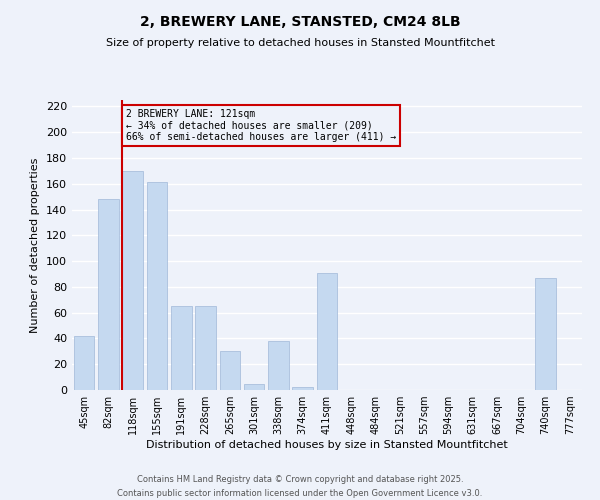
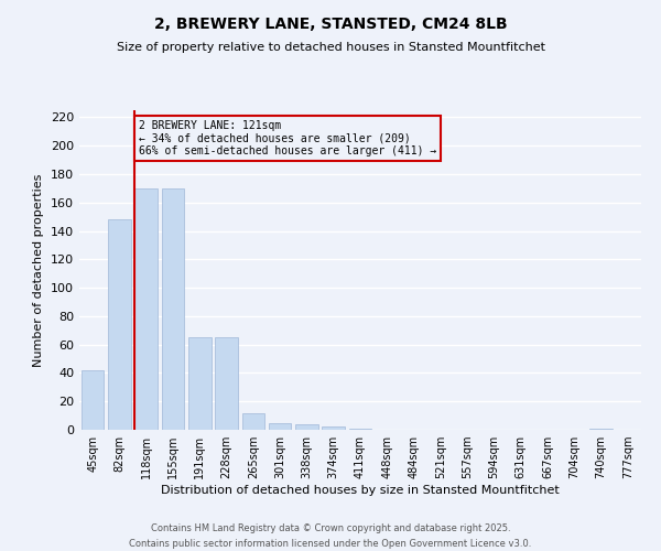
155sqm: 161 -> 170
265sqm: 30 -> 12
338sqm: 38 -> 4
411sqm: 91 -> 1
740sqm: 87 -> 1
